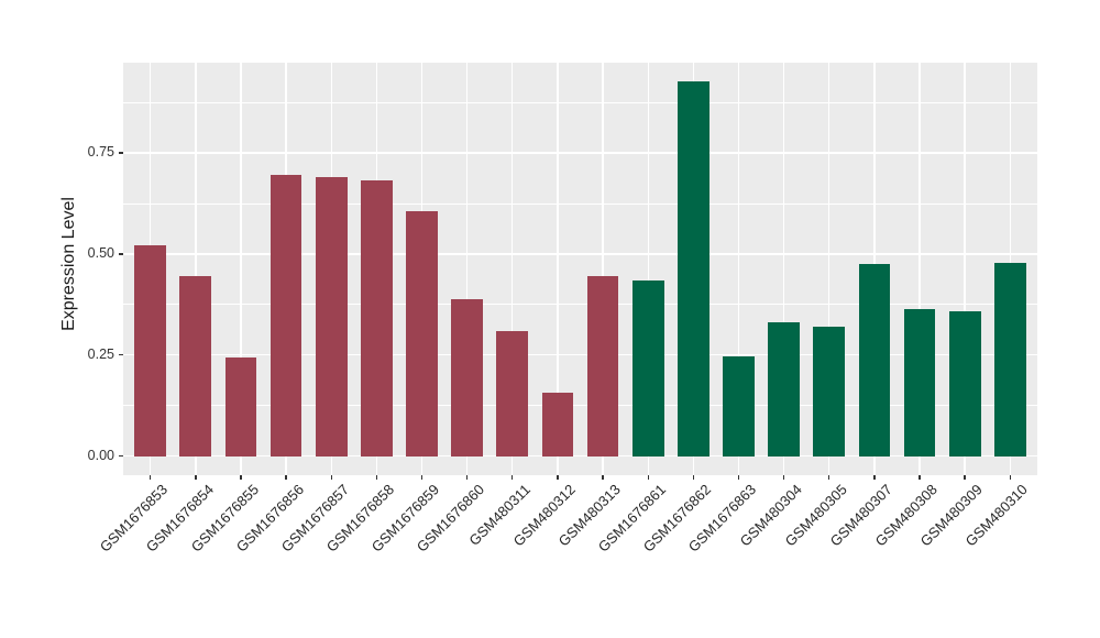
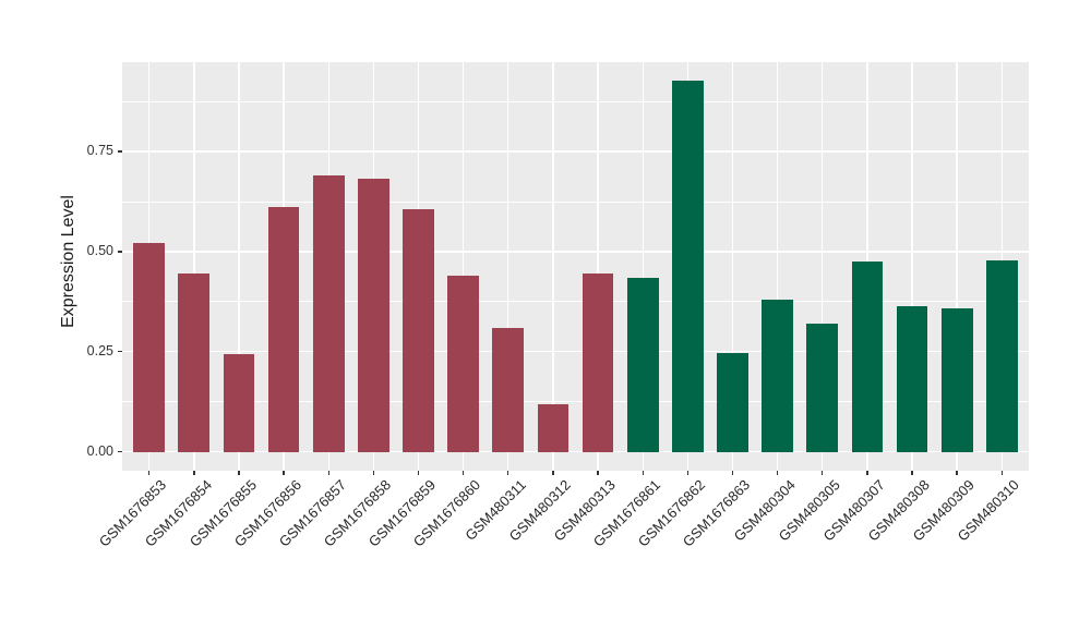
GSM1676856: 0.70 -> 0.61
GSM1676860: 0.39 -> 0.44
GSM480312: 0.16 -> 0.12
GSM480304: 0.33 -> 0.38
